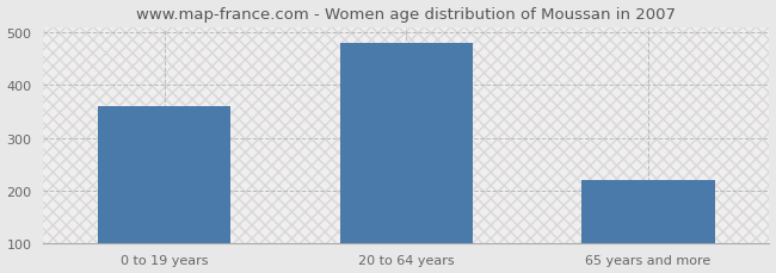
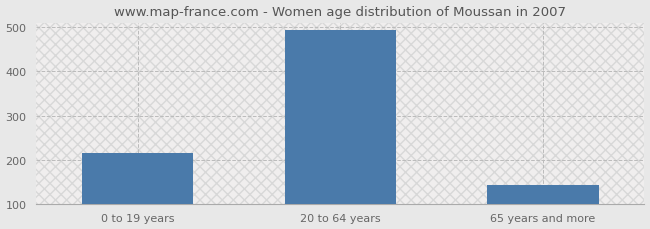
0 to 19 years: 360 -> 215
20 to 64 years: 480 -> 493
65 years and more: 220 -> 143
